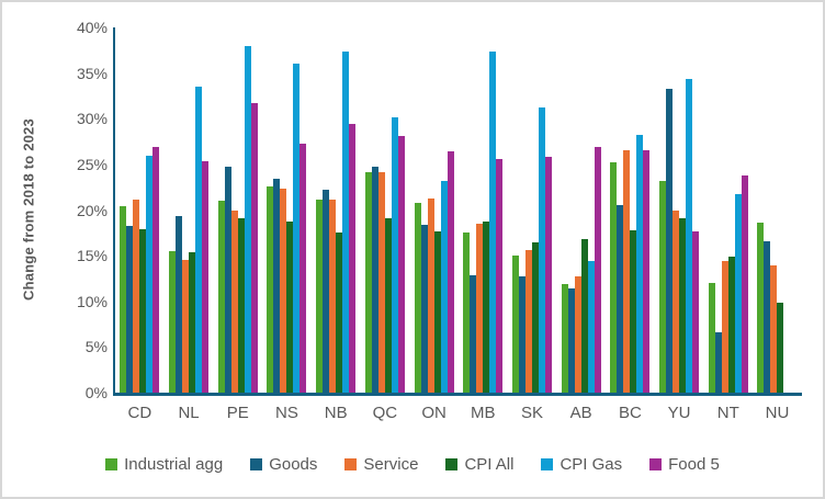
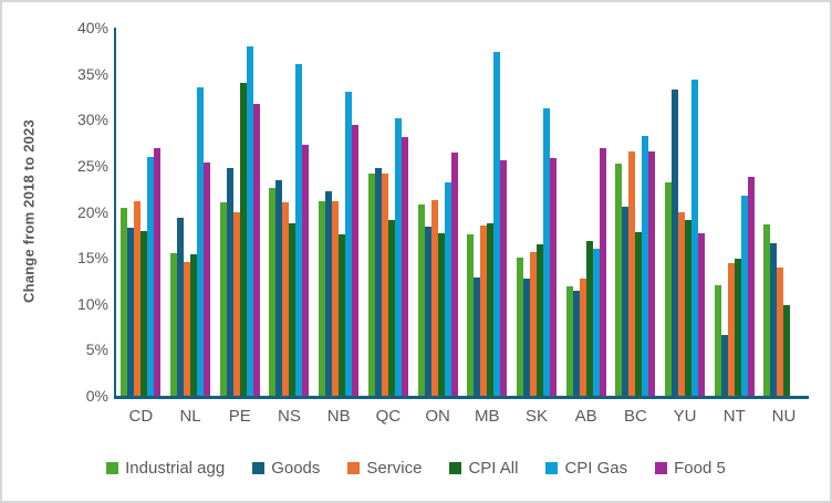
CPI All/PE: 19% -> 34%
Service/NS: 22% -> 21%
CPI Gas/NB: 37% -> 33%
CPI Gas/AB: 14% -> 16%
